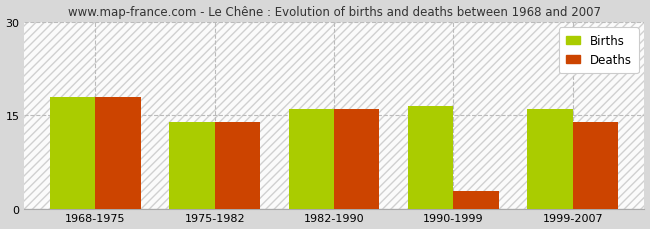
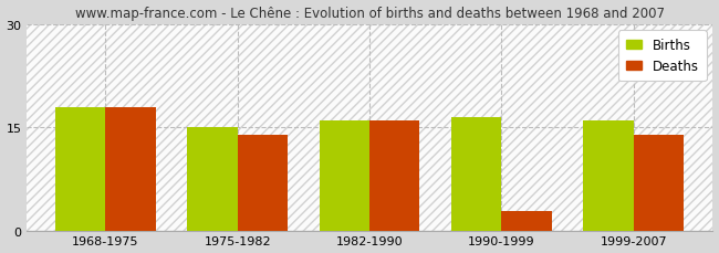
Births/1975-1982: 14.0 -> 15.0
